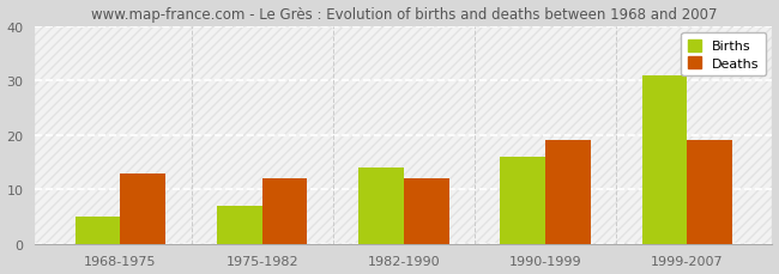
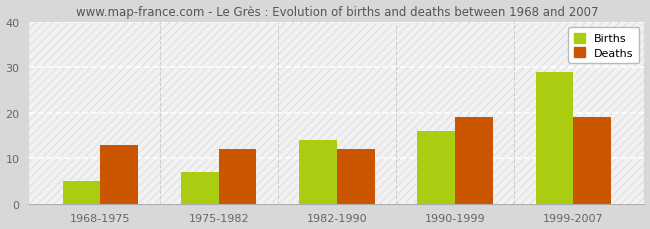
Births/1999-2007: 31 -> 29
